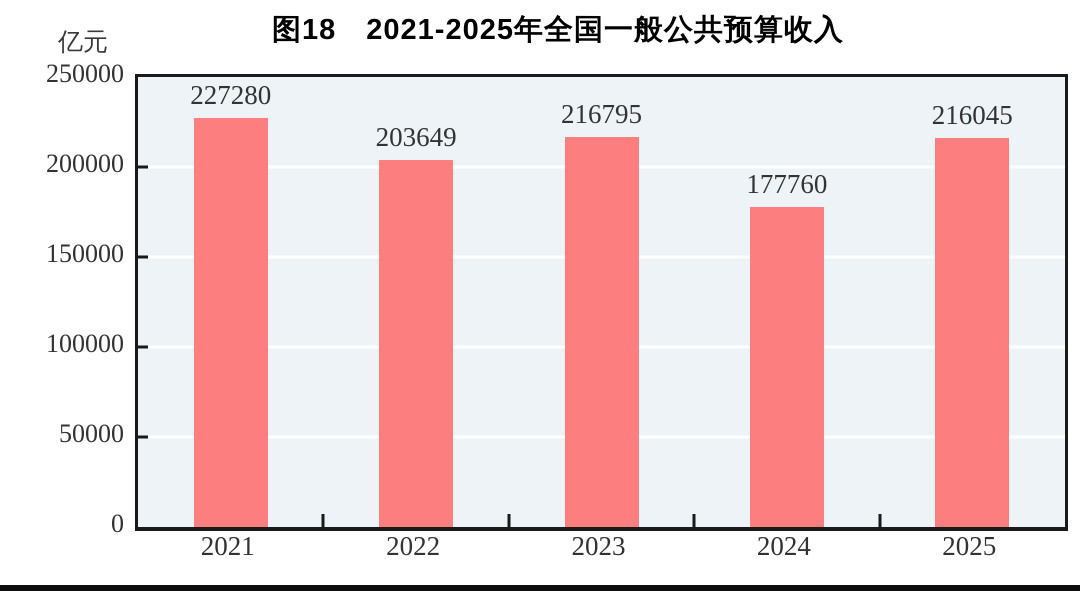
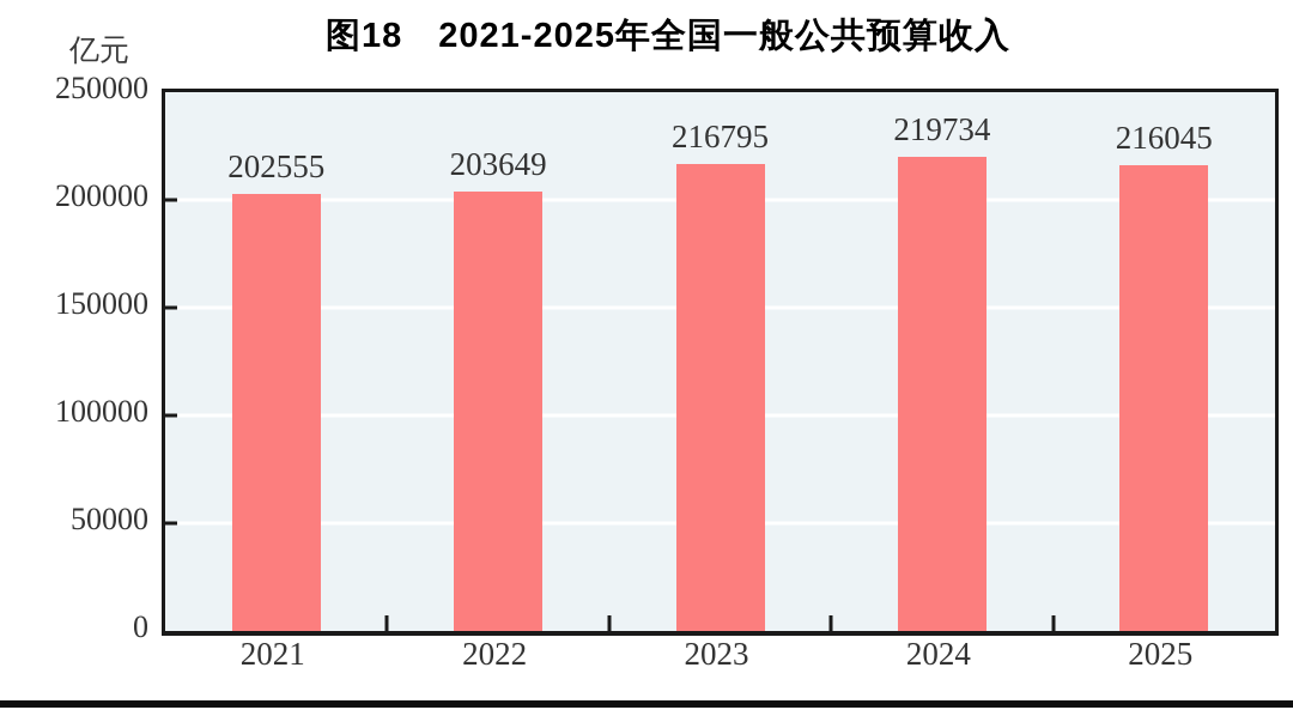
2021: 227280 -> 202555
2024: 177760 -> 219734
